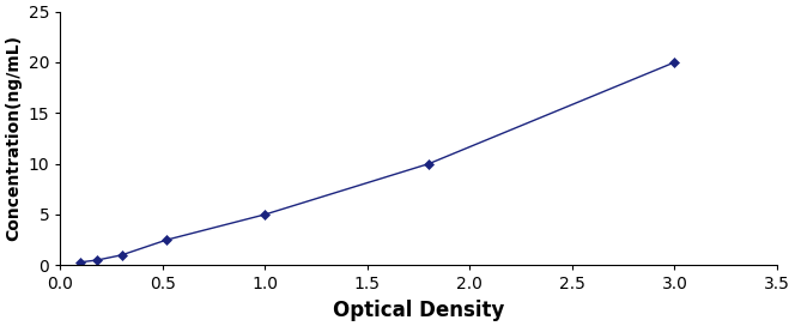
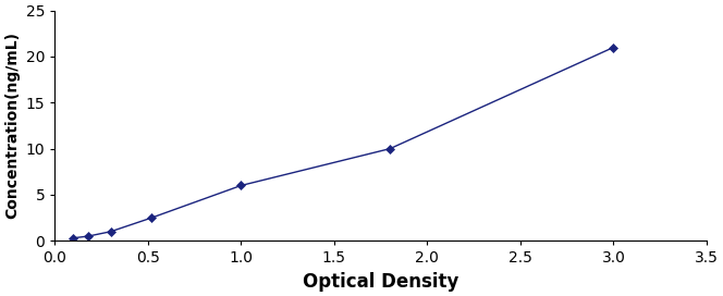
1.0: 5.0 -> 6.0
3.0: 20.0 -> 21.0
